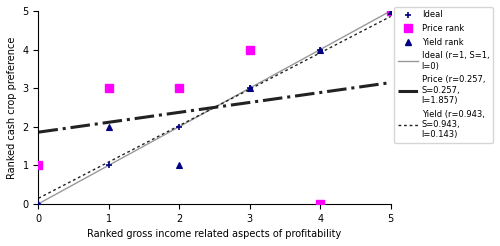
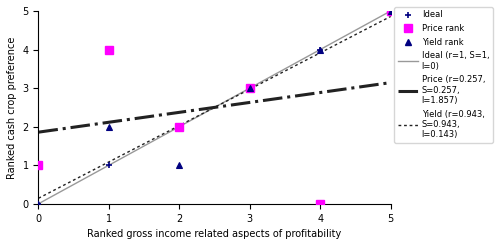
Price rank/1: 3 -> 4
Price rank/2: 3 -> 2
Price rank/3: 4 -> 3
